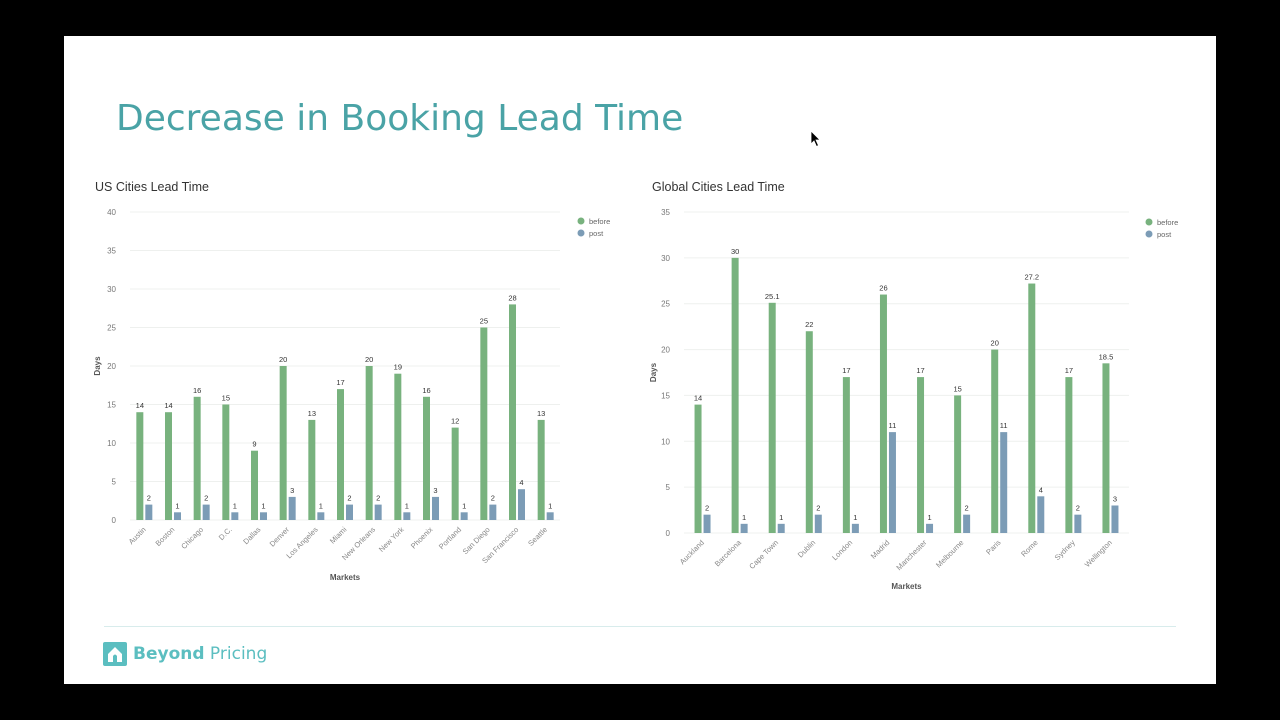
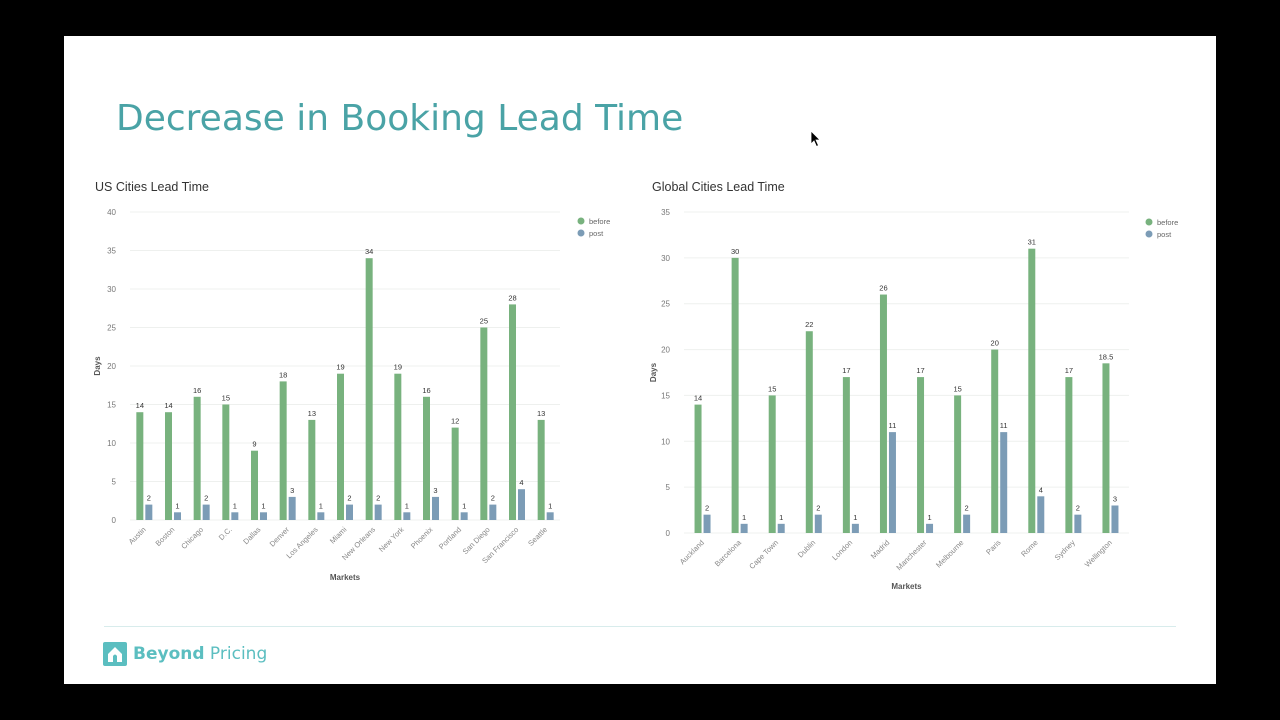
US Cities Lead Time/before/Denver: 20 -> 18
US Cities Lead Time/before/Miami: 17 -> 19
US Cities Lead Time/before/New Orleans: 20 -> 34
Global Cities Lead Time/before/Cape Town: 25.1 -> 15
Global Cities Lead Time/before/Rome: 27.2 -> 31
